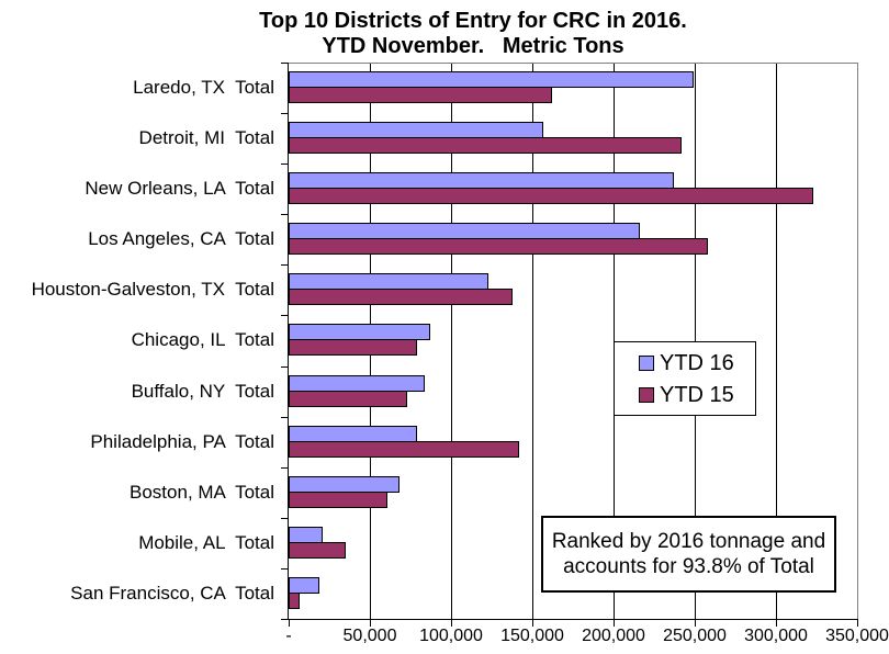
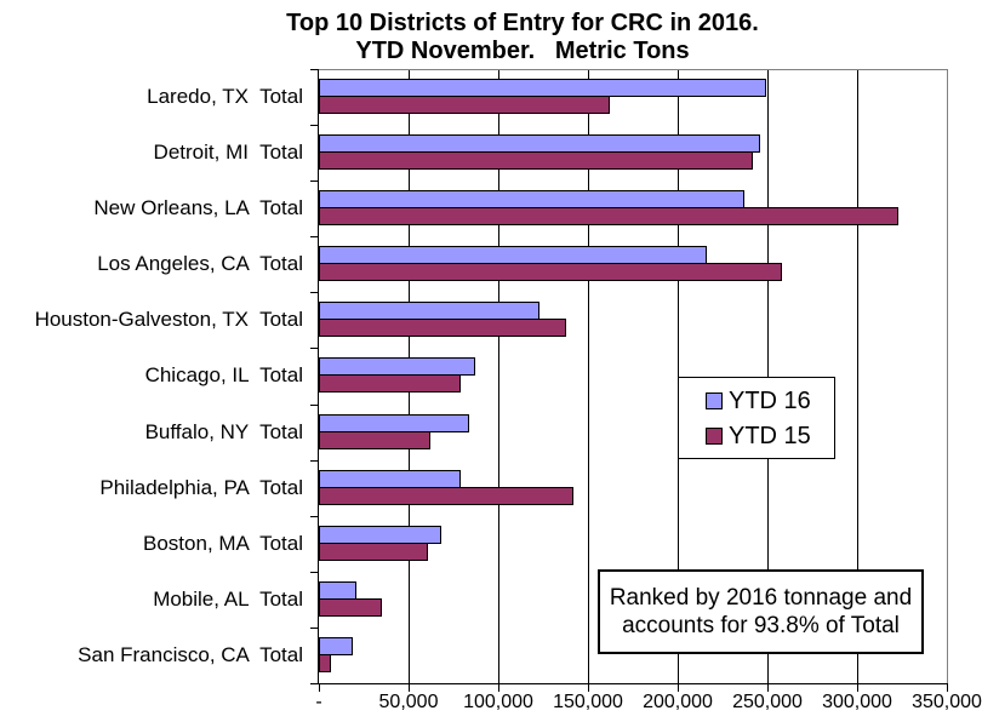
YTD 16/Detroit, MI Total: 157000 -> 246000
YTD 15/Buffalo, NY Total: 73000 -> 62000
